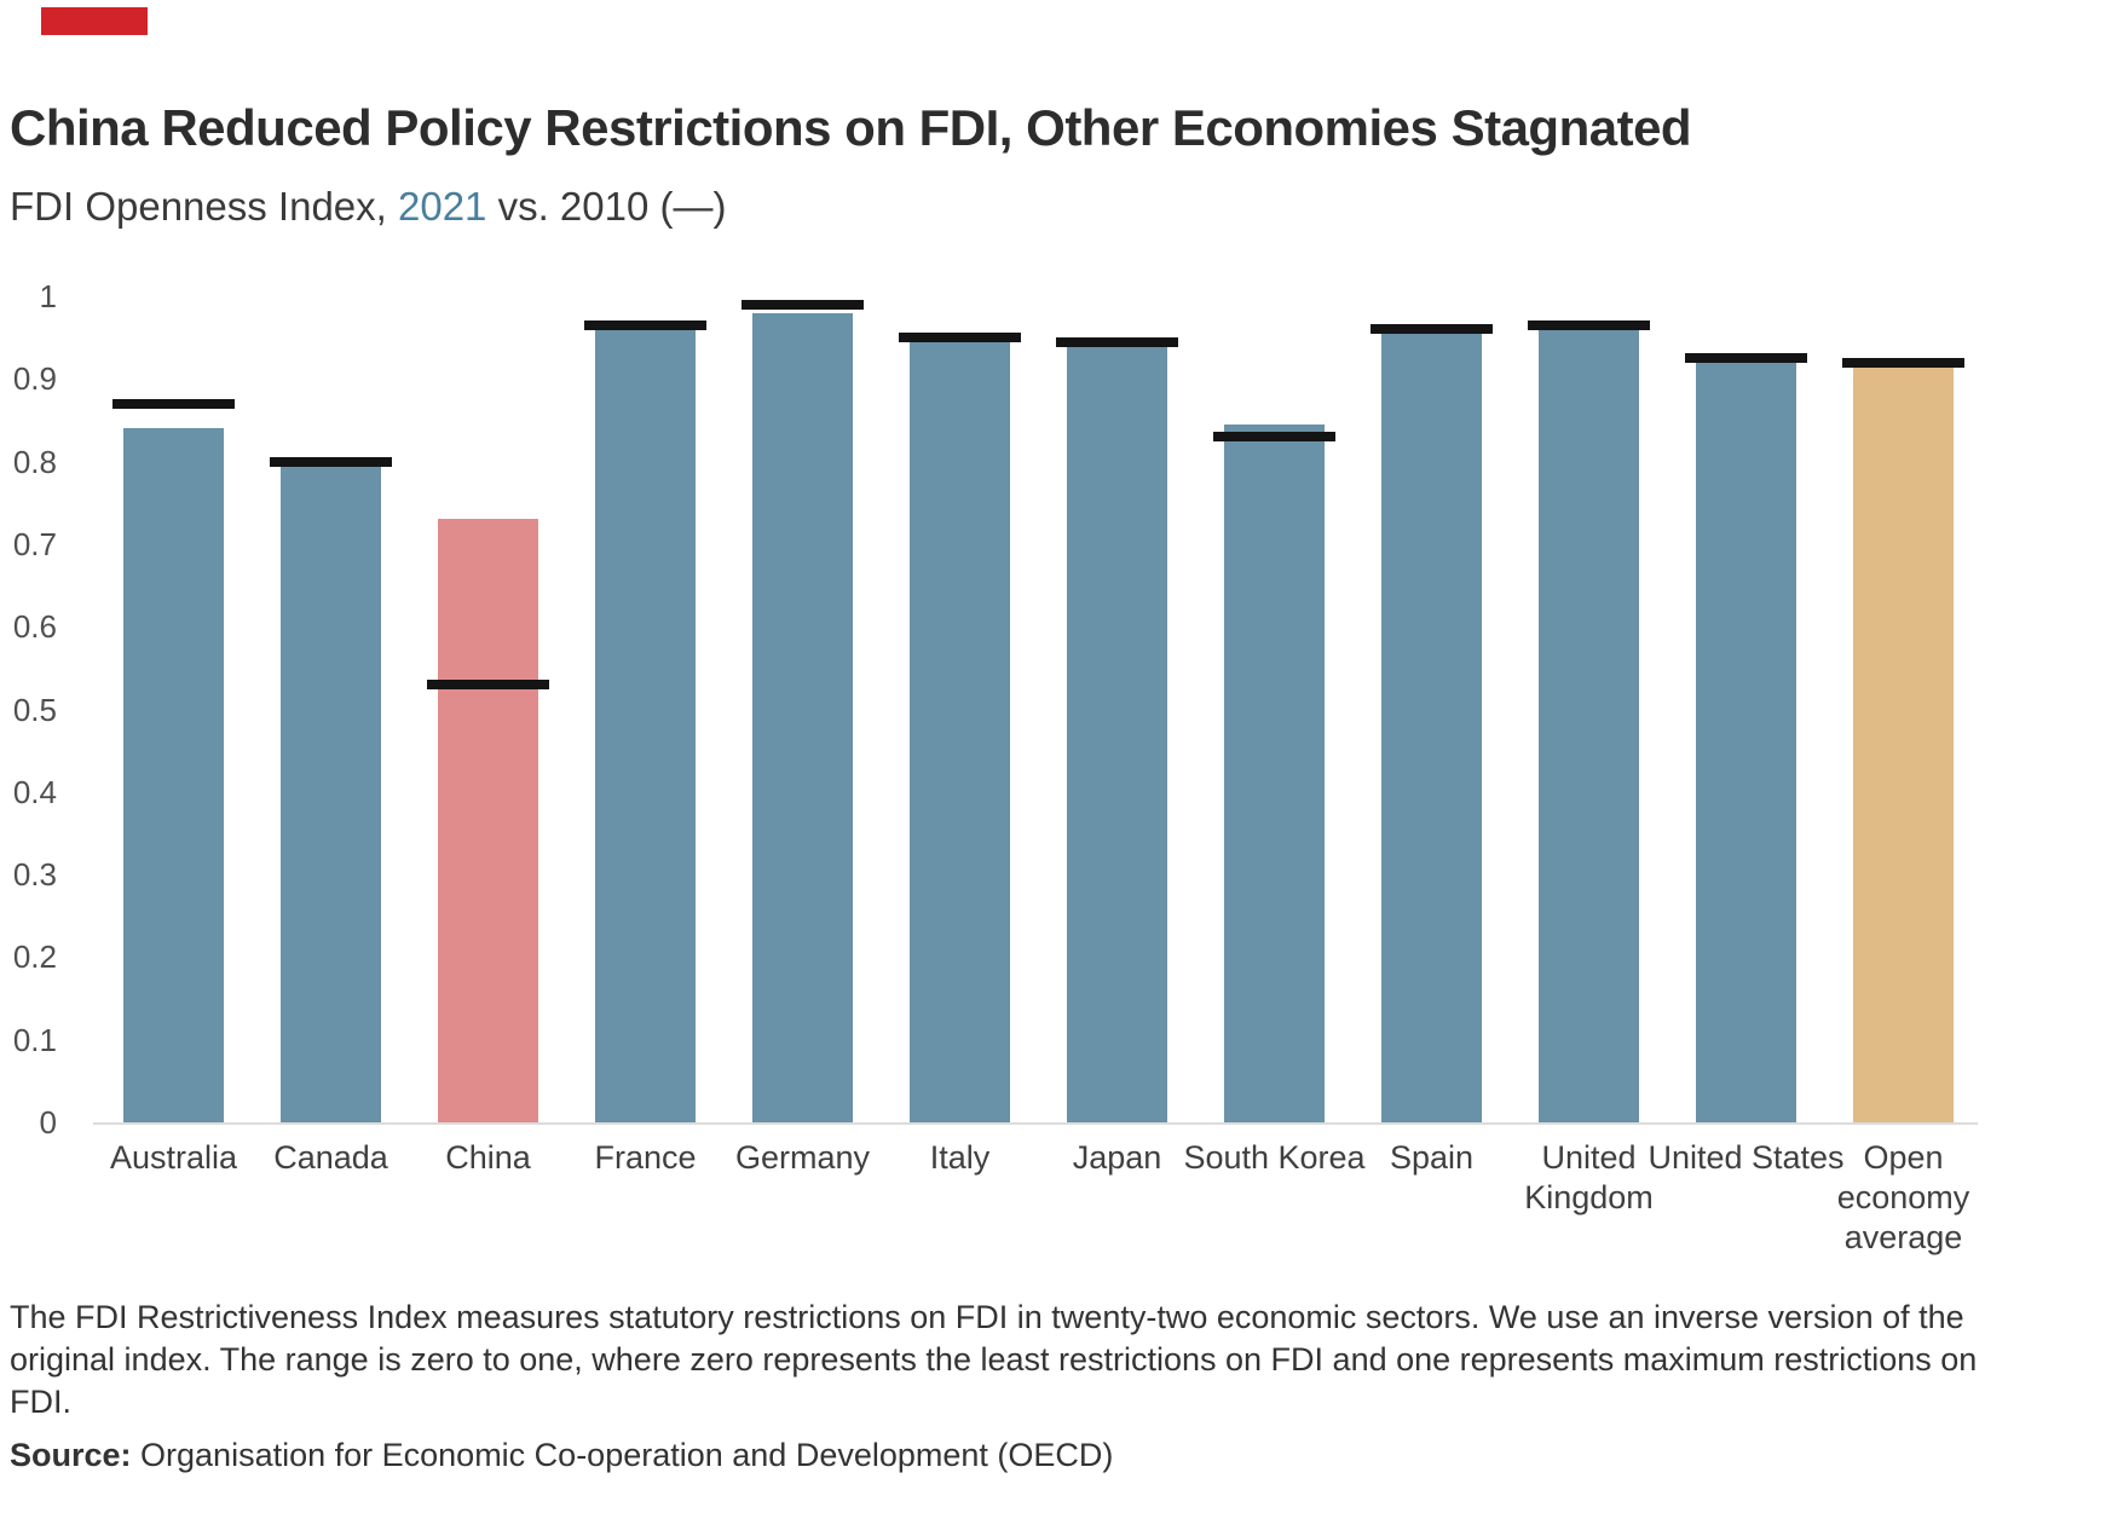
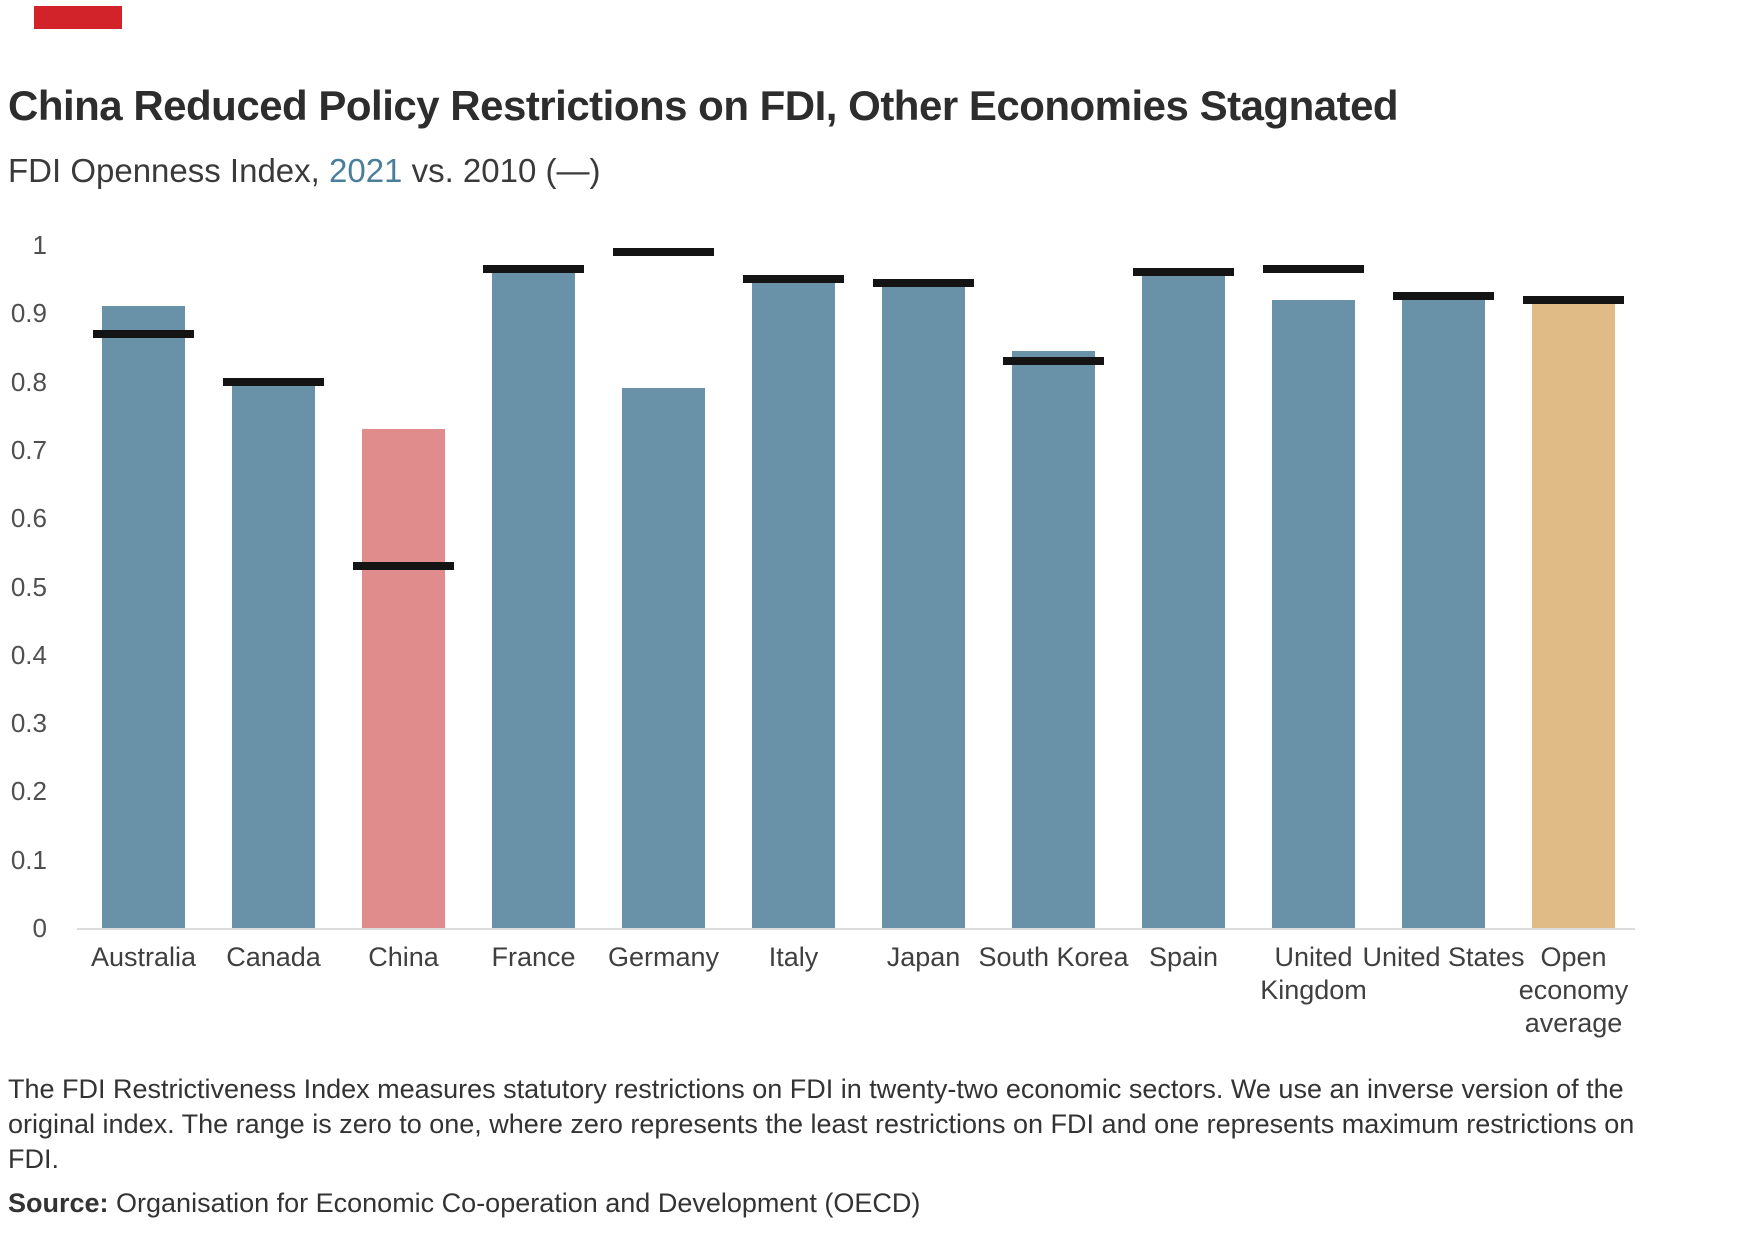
2021/Australia: 0.84 -> 0.91
2021/Germany: 0.98 -> 0.79
2021/United Kingdom: 0.96 -> 0.92
